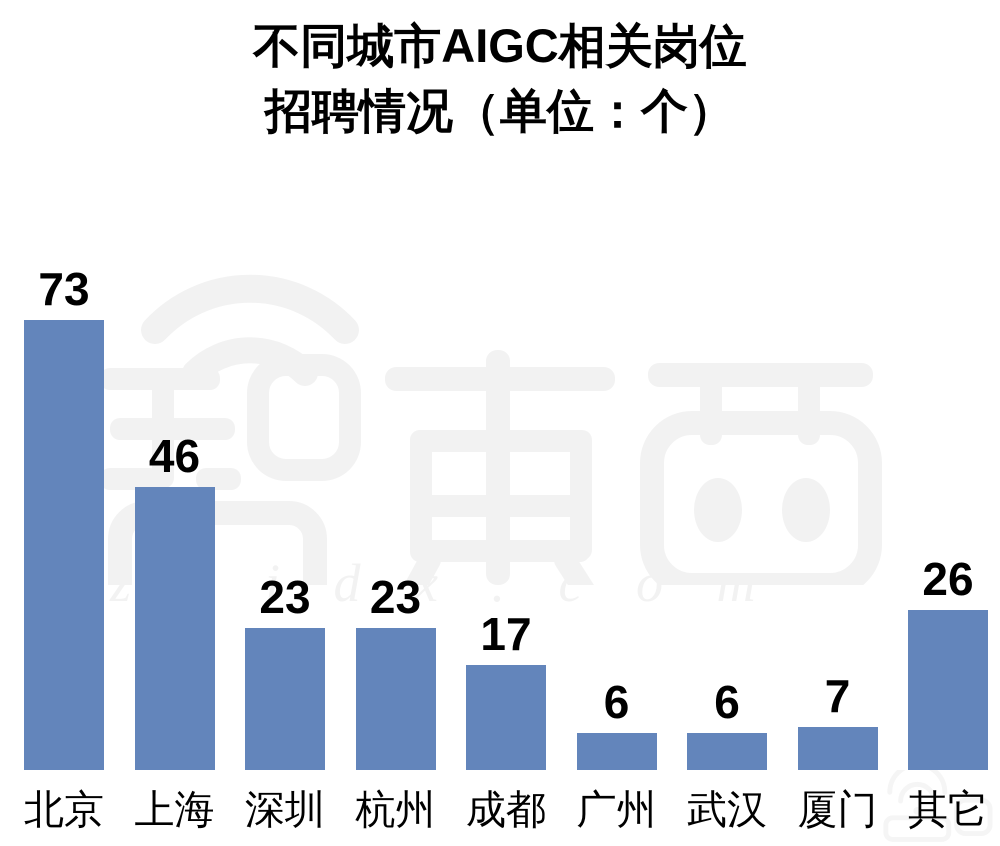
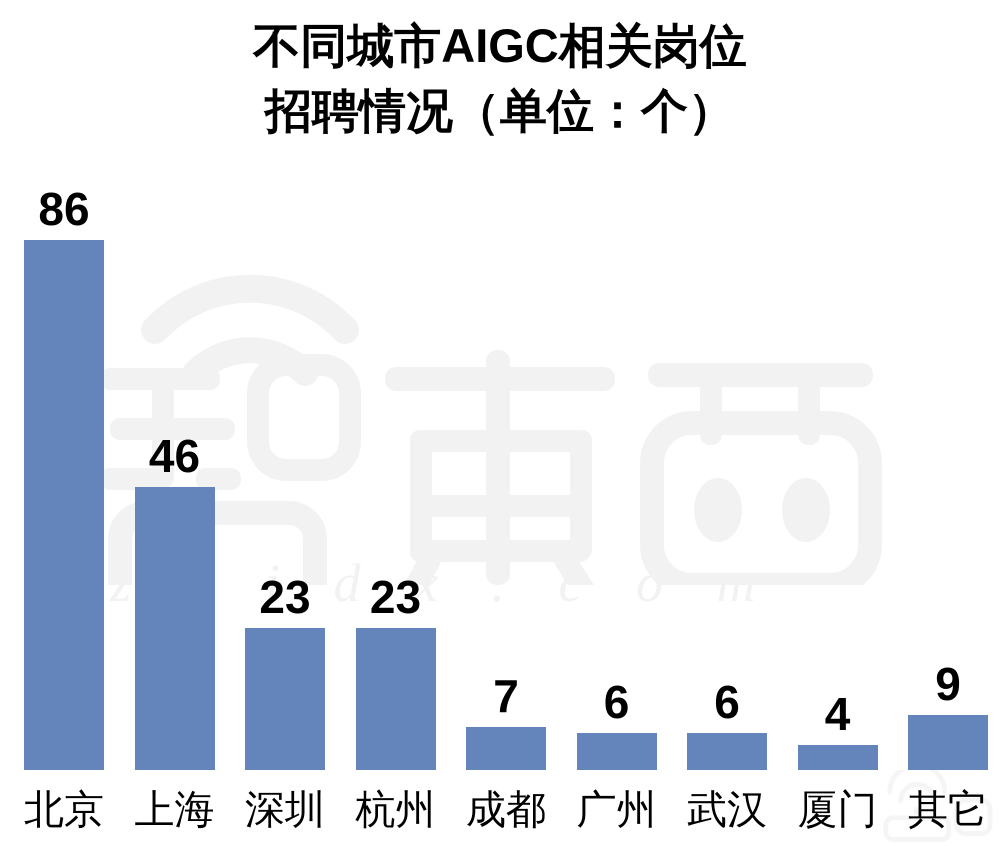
北京: 73 -> 86
成都: 17 -> 7
厦门: 7 -> 4
其它: 26 -> 9
